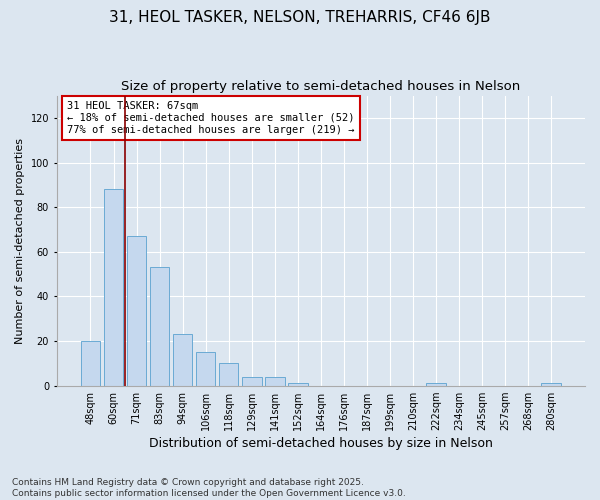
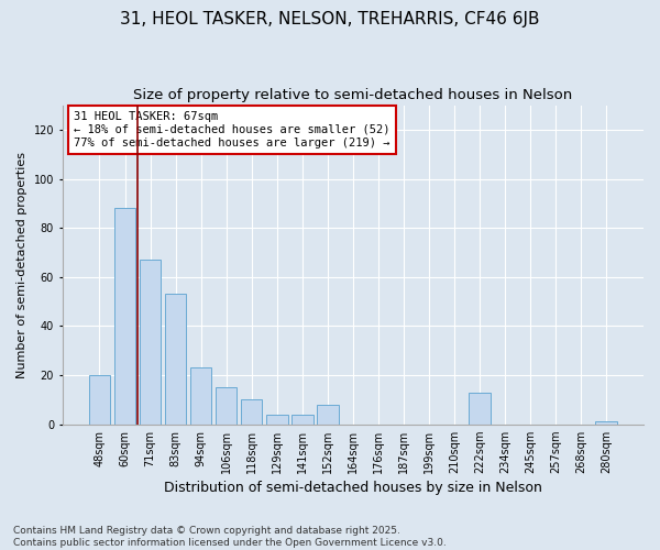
152sqm: 1 -> 8
222sqm: 1 -> 13
